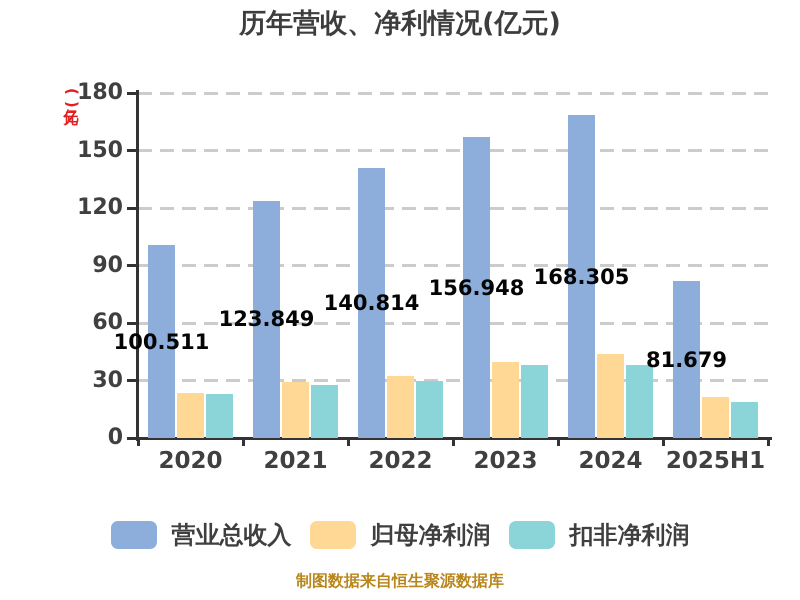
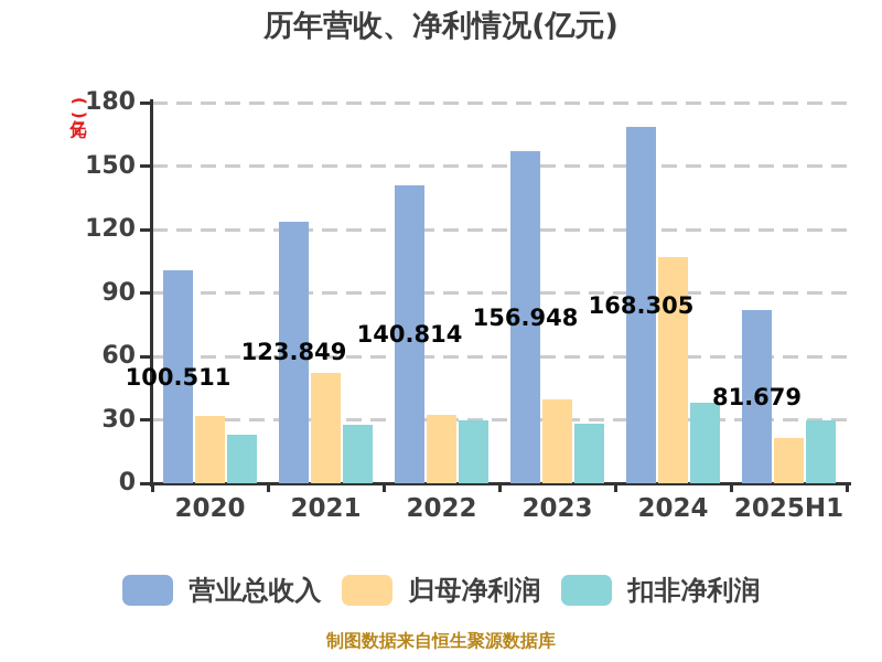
归母净利润/2020: 24 -> 32
归母净利润/2021: 29 -> 52
扣非净利润/2023: 38 -> 28
归母净利润/2024: 44 -> 107
扣非净利润/2025H1: 19 -> 30
